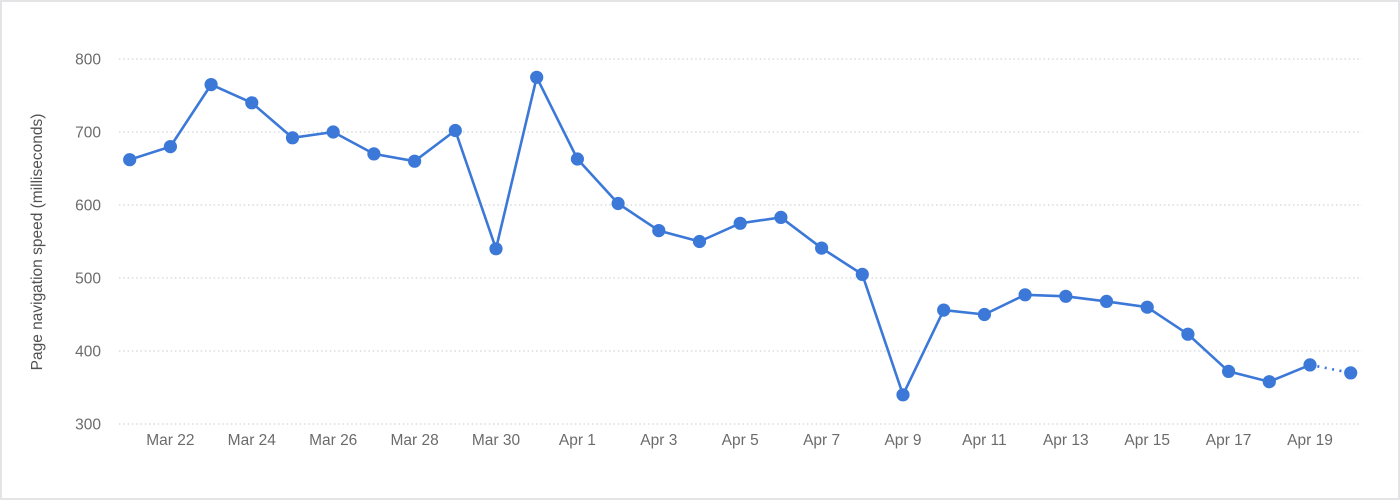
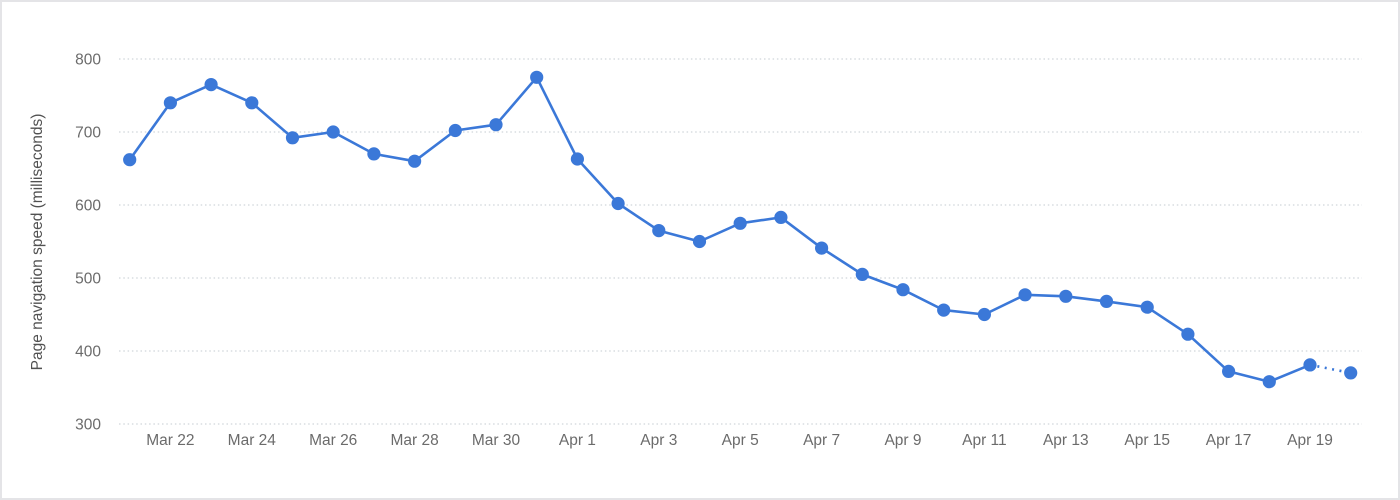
Mar 22: 680 -> 740
Mar 30: 540 -> 710
Apr 9: 340 -> 480
